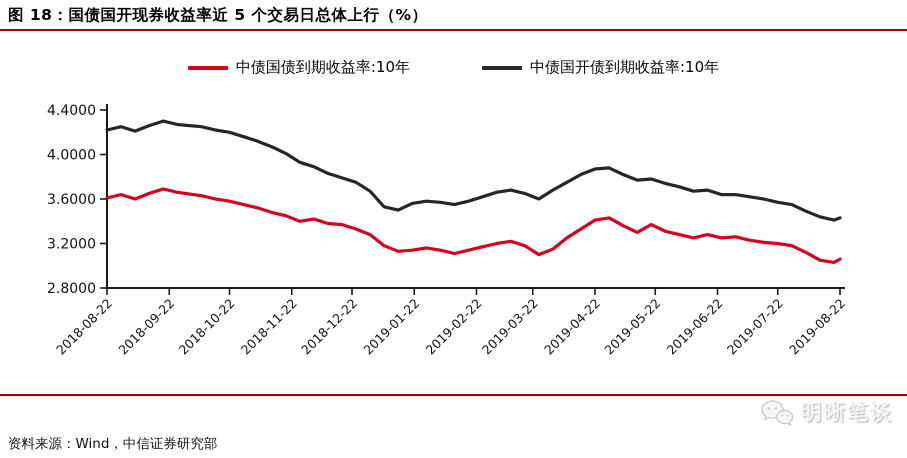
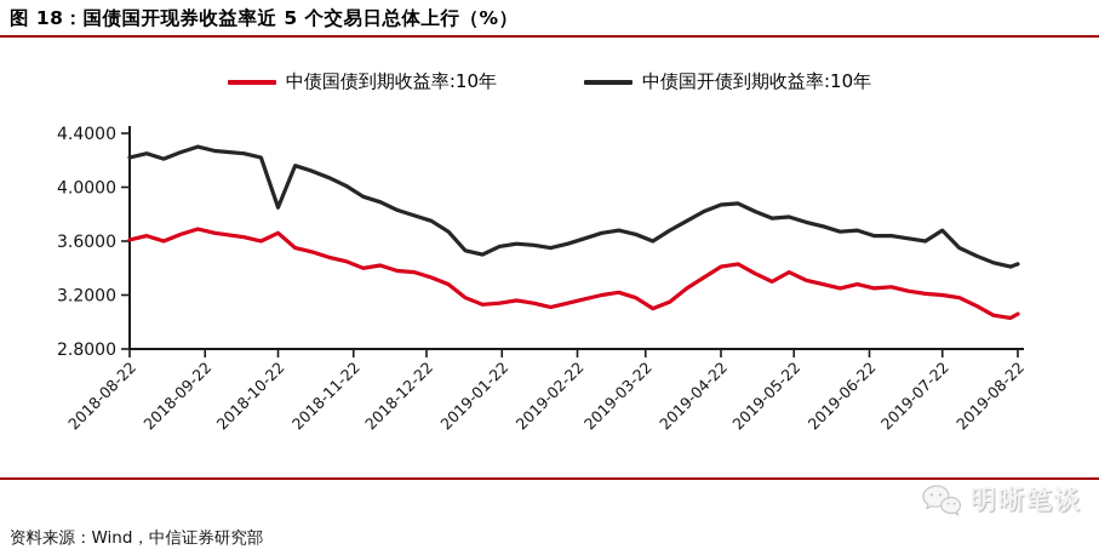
中债国债到期收益率:10年/2018-10-22: 3.58 -> 3.66
中债国开债到期收益率:10年/2018-10-22: 4.20 -> 3.85
中债国开债到期收益率:10年/2019-07-22: 3.57 -> 3.68
